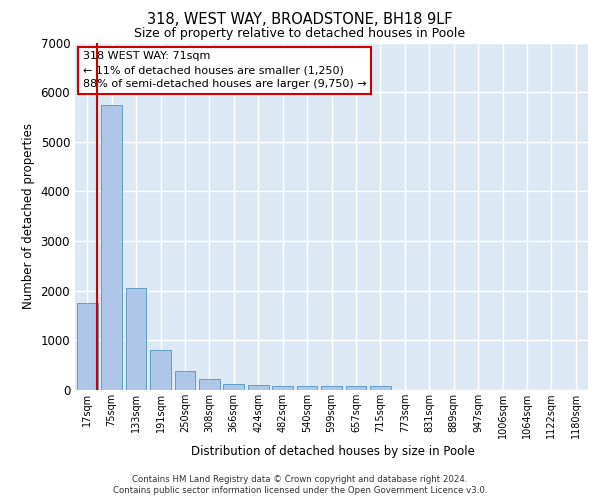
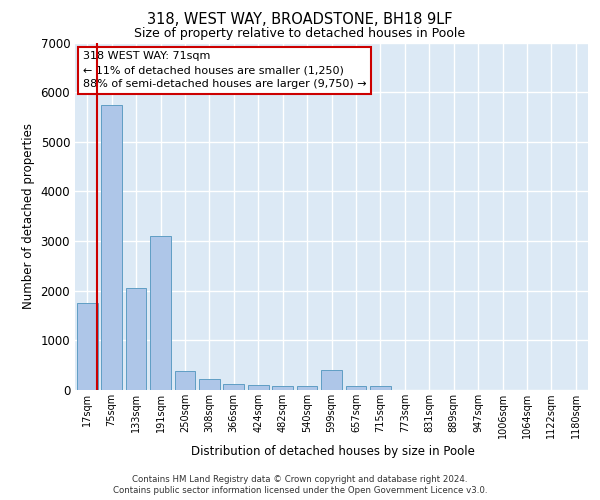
191sqm: 800 -> 3100
599sqm: 80 -> 400
